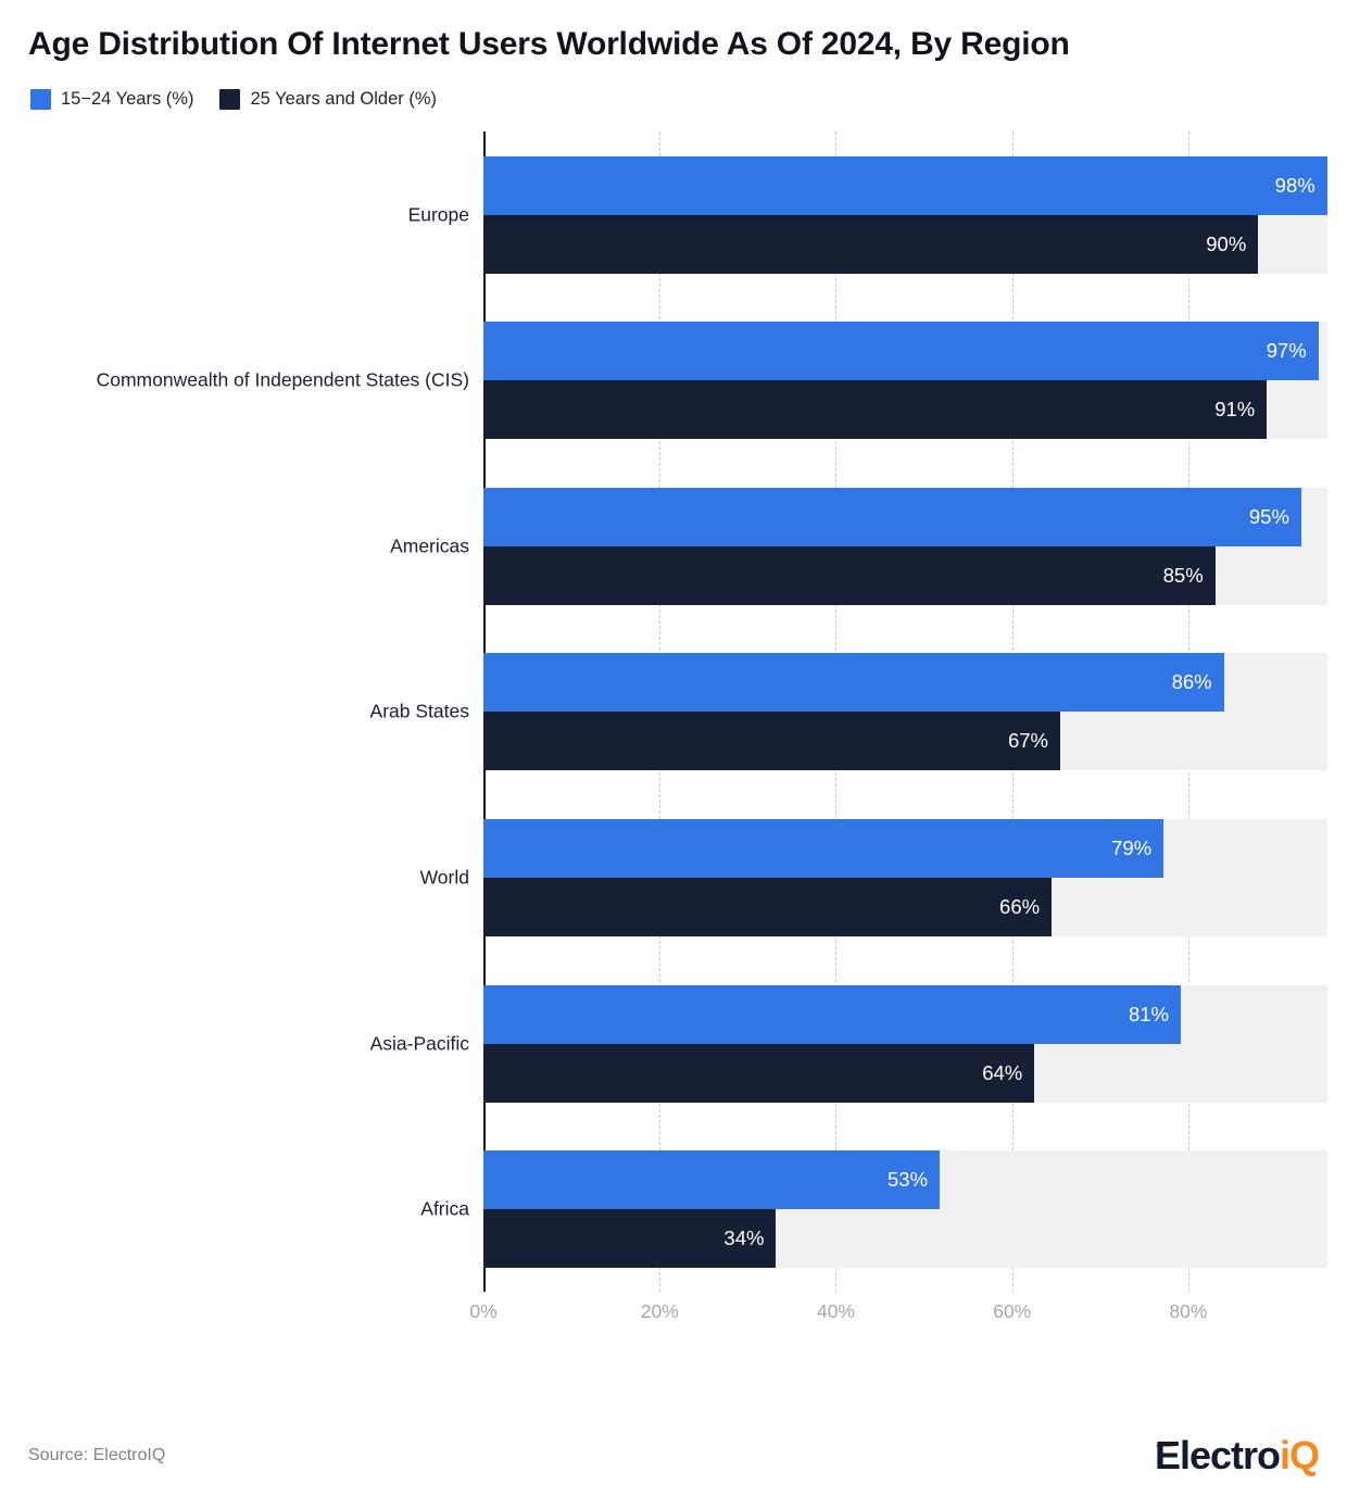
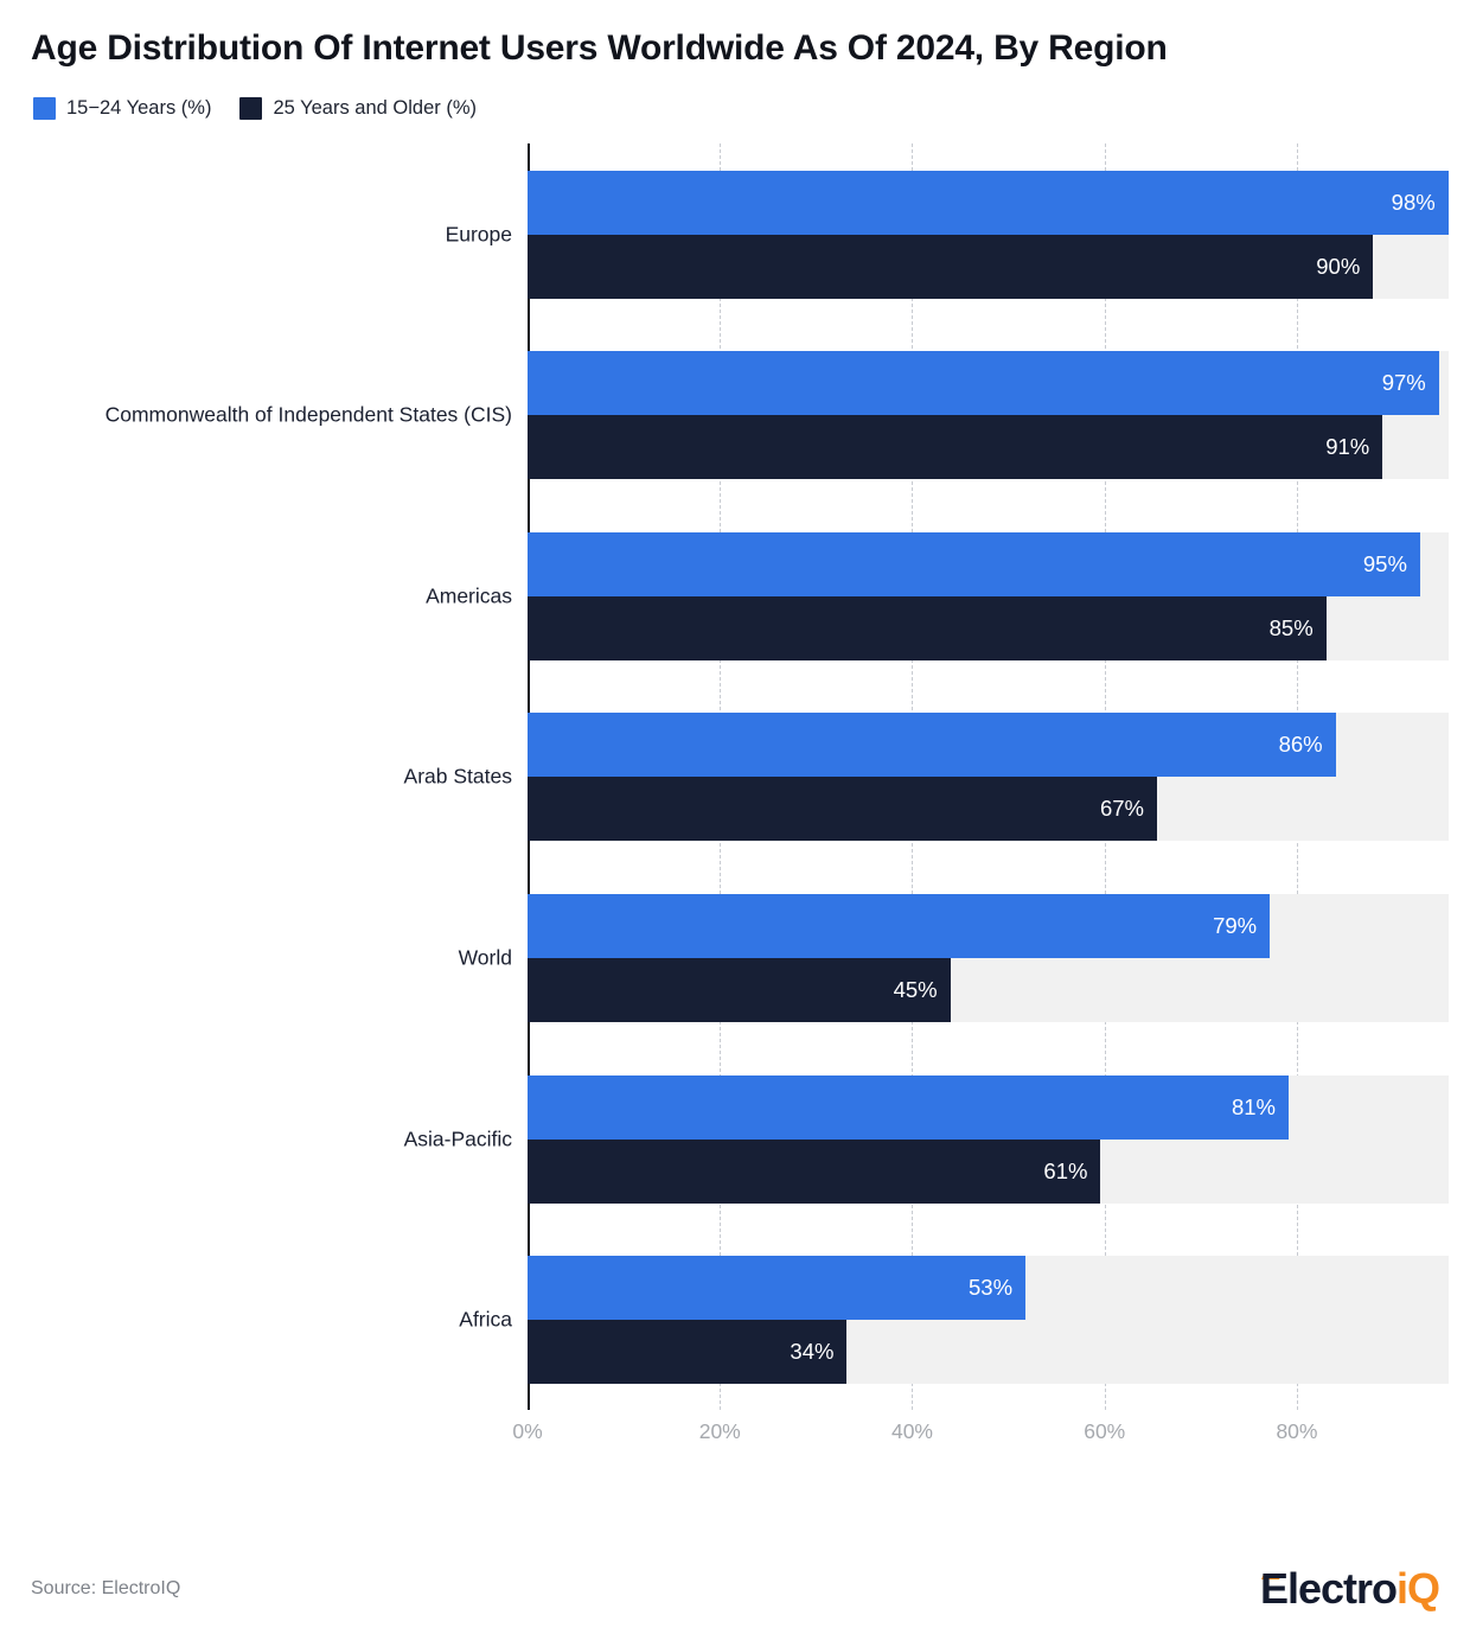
25 Years and Older (%)/World: 66% -> 45%
25 Years and Older (%)/Asia-Pacific: 64% -> 61%
